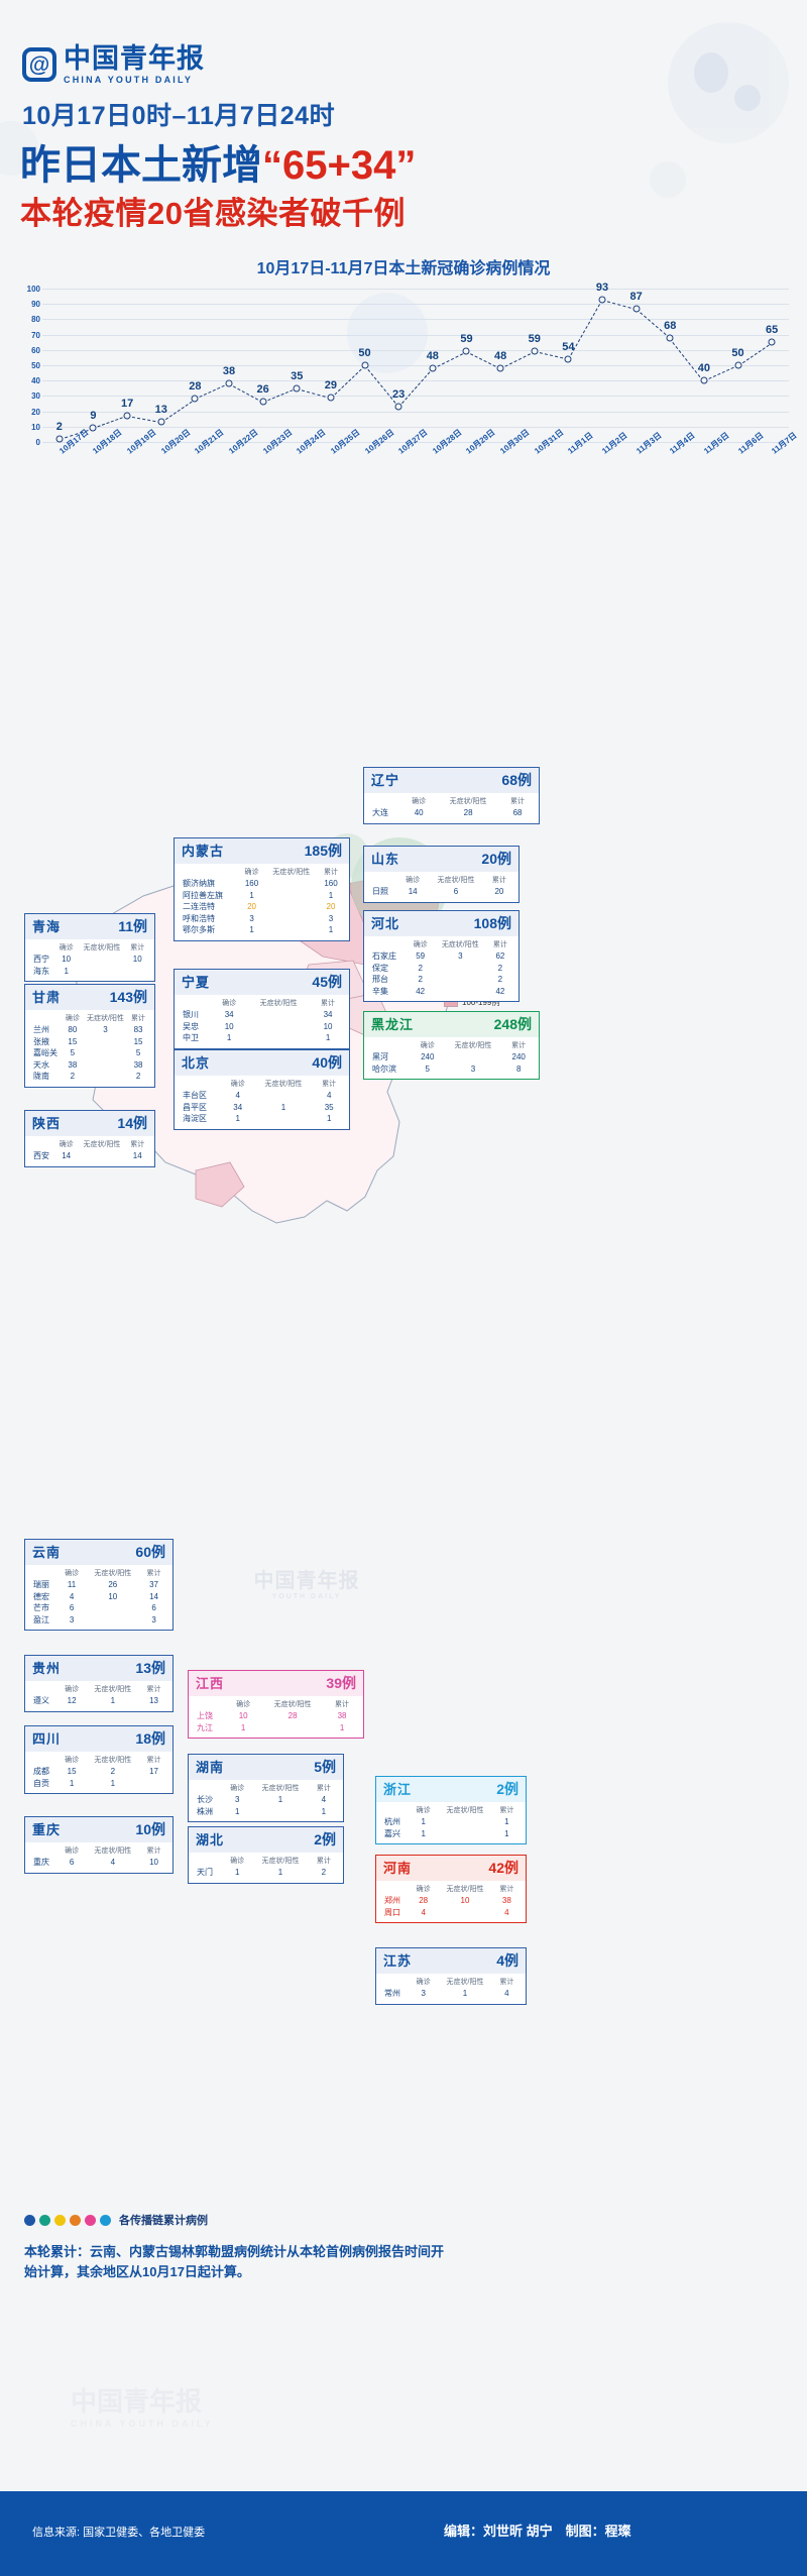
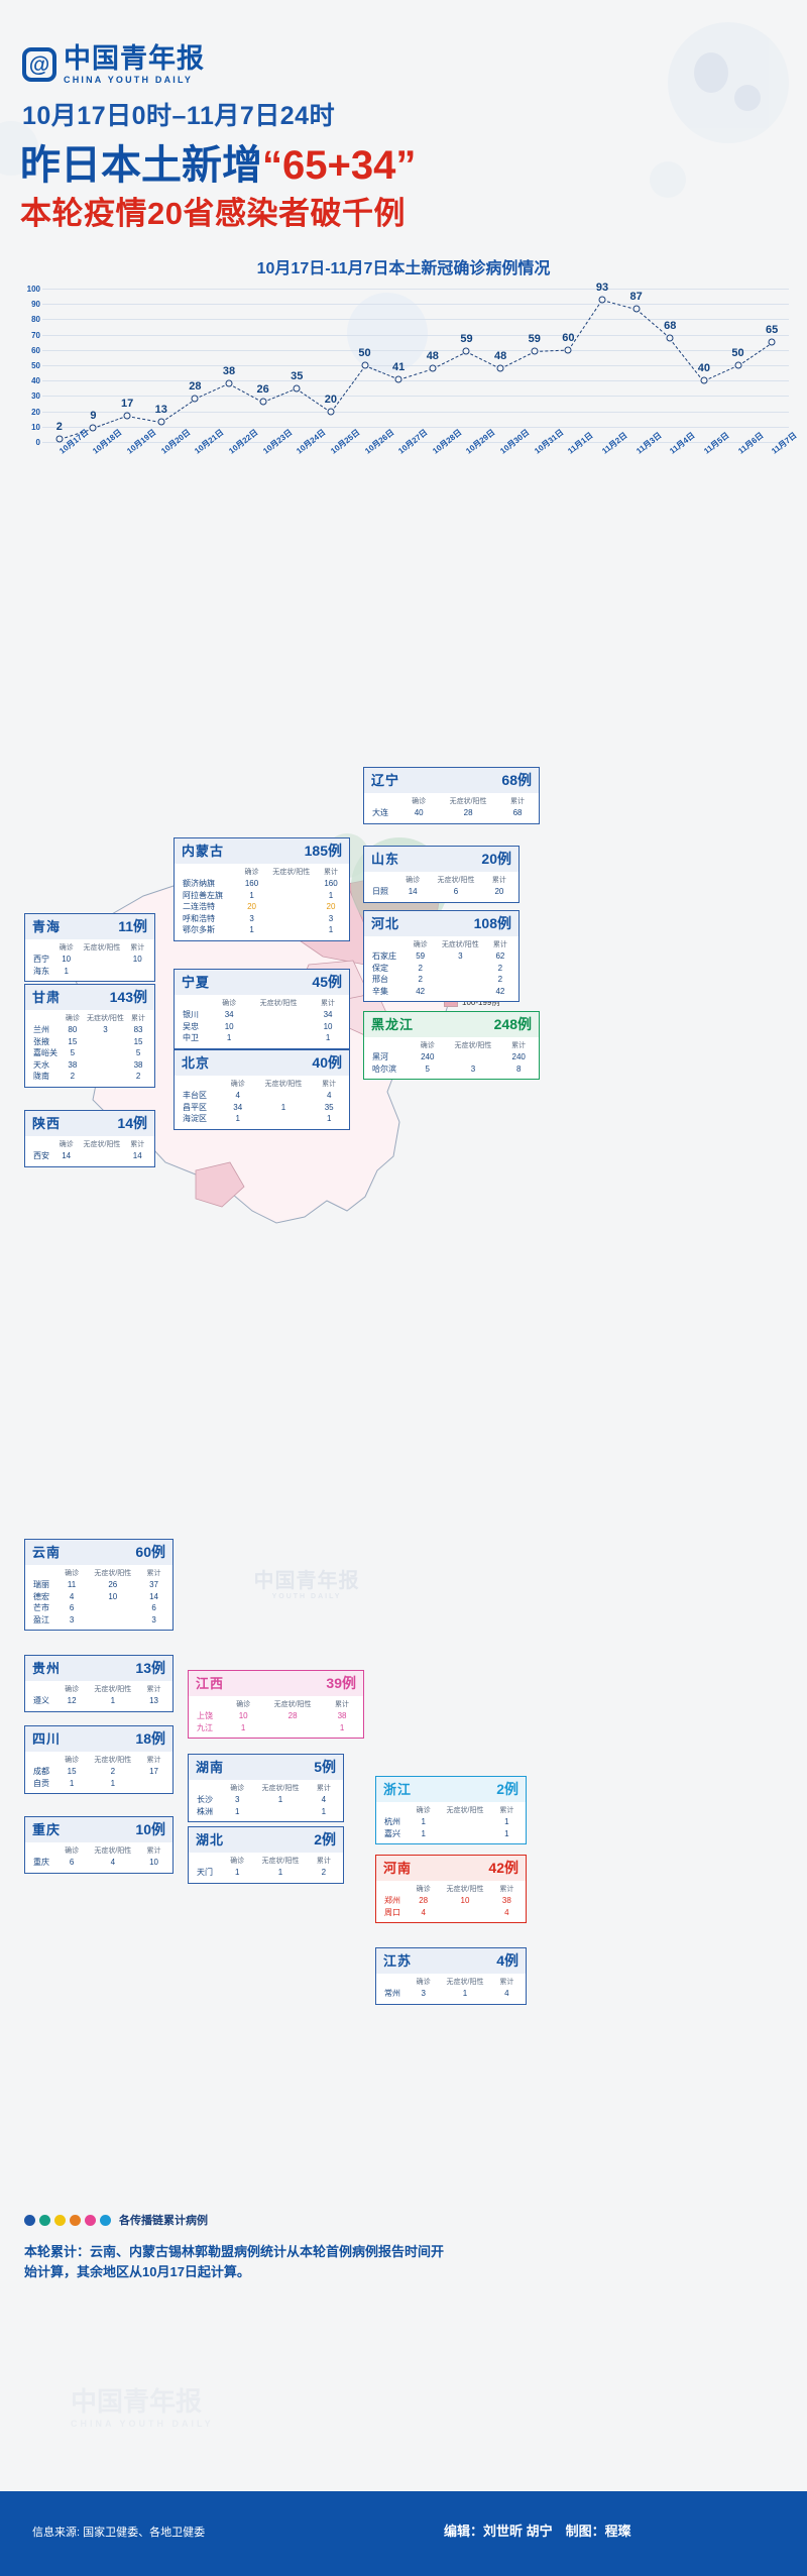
10月25日: 29 -> 20
10月27日: 23 -> 41
11月1日: 54 -> 60
